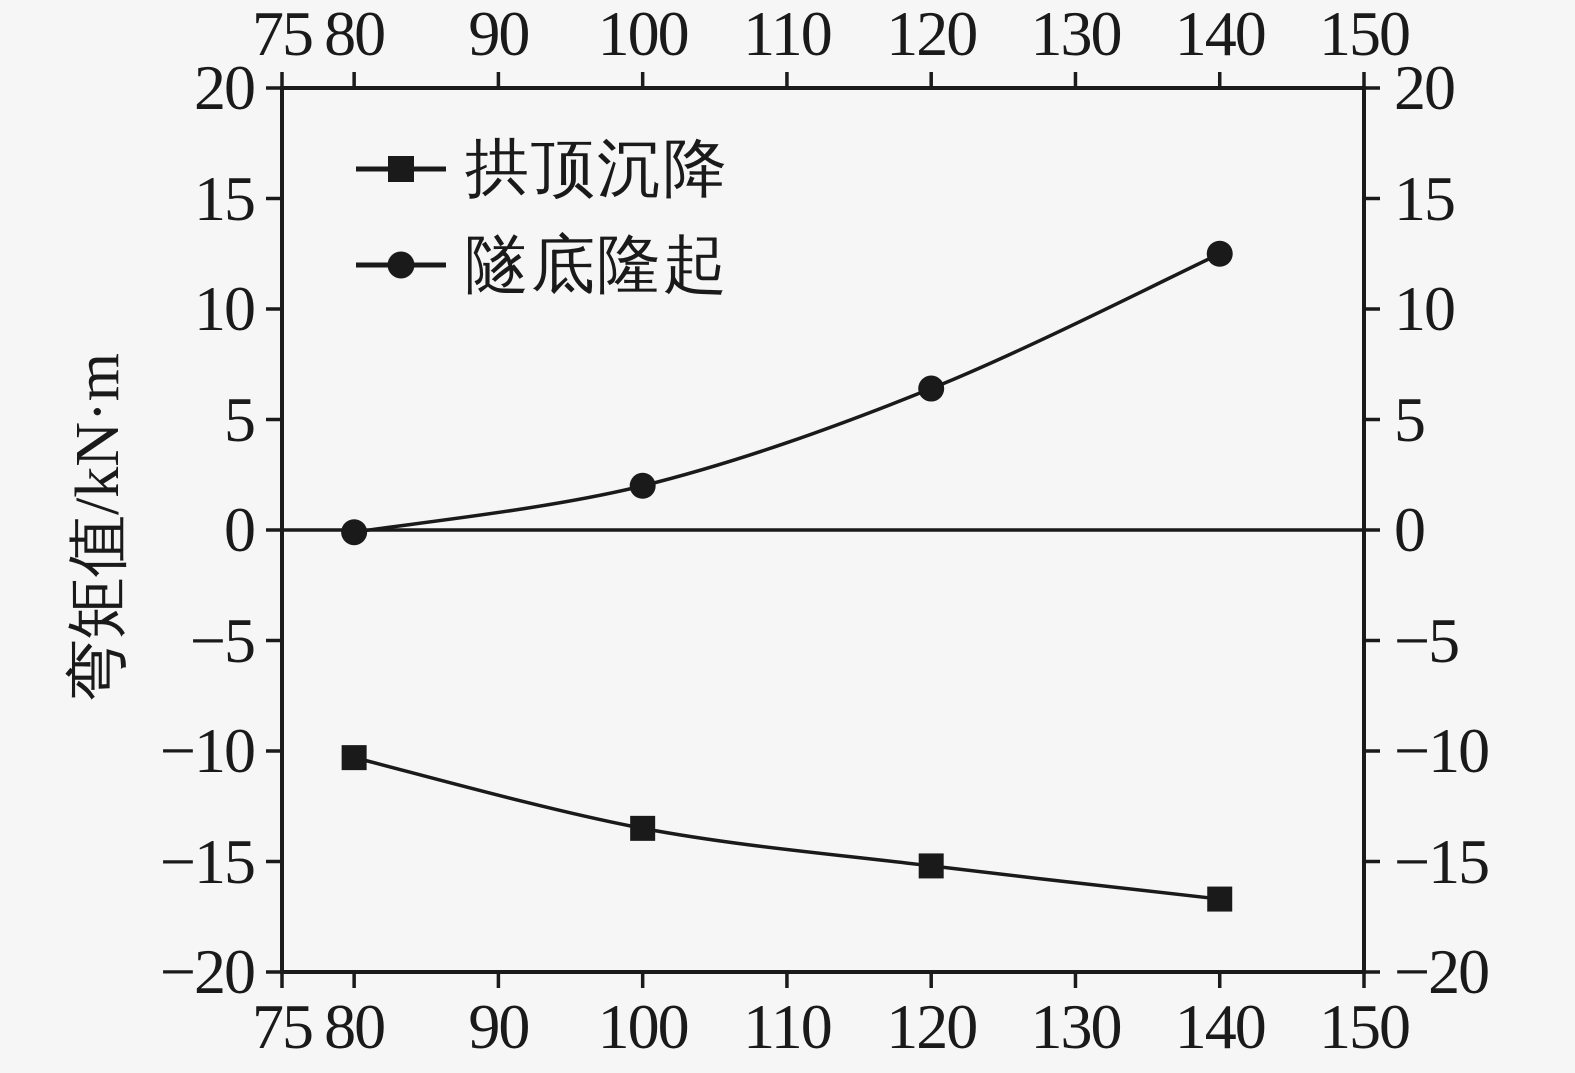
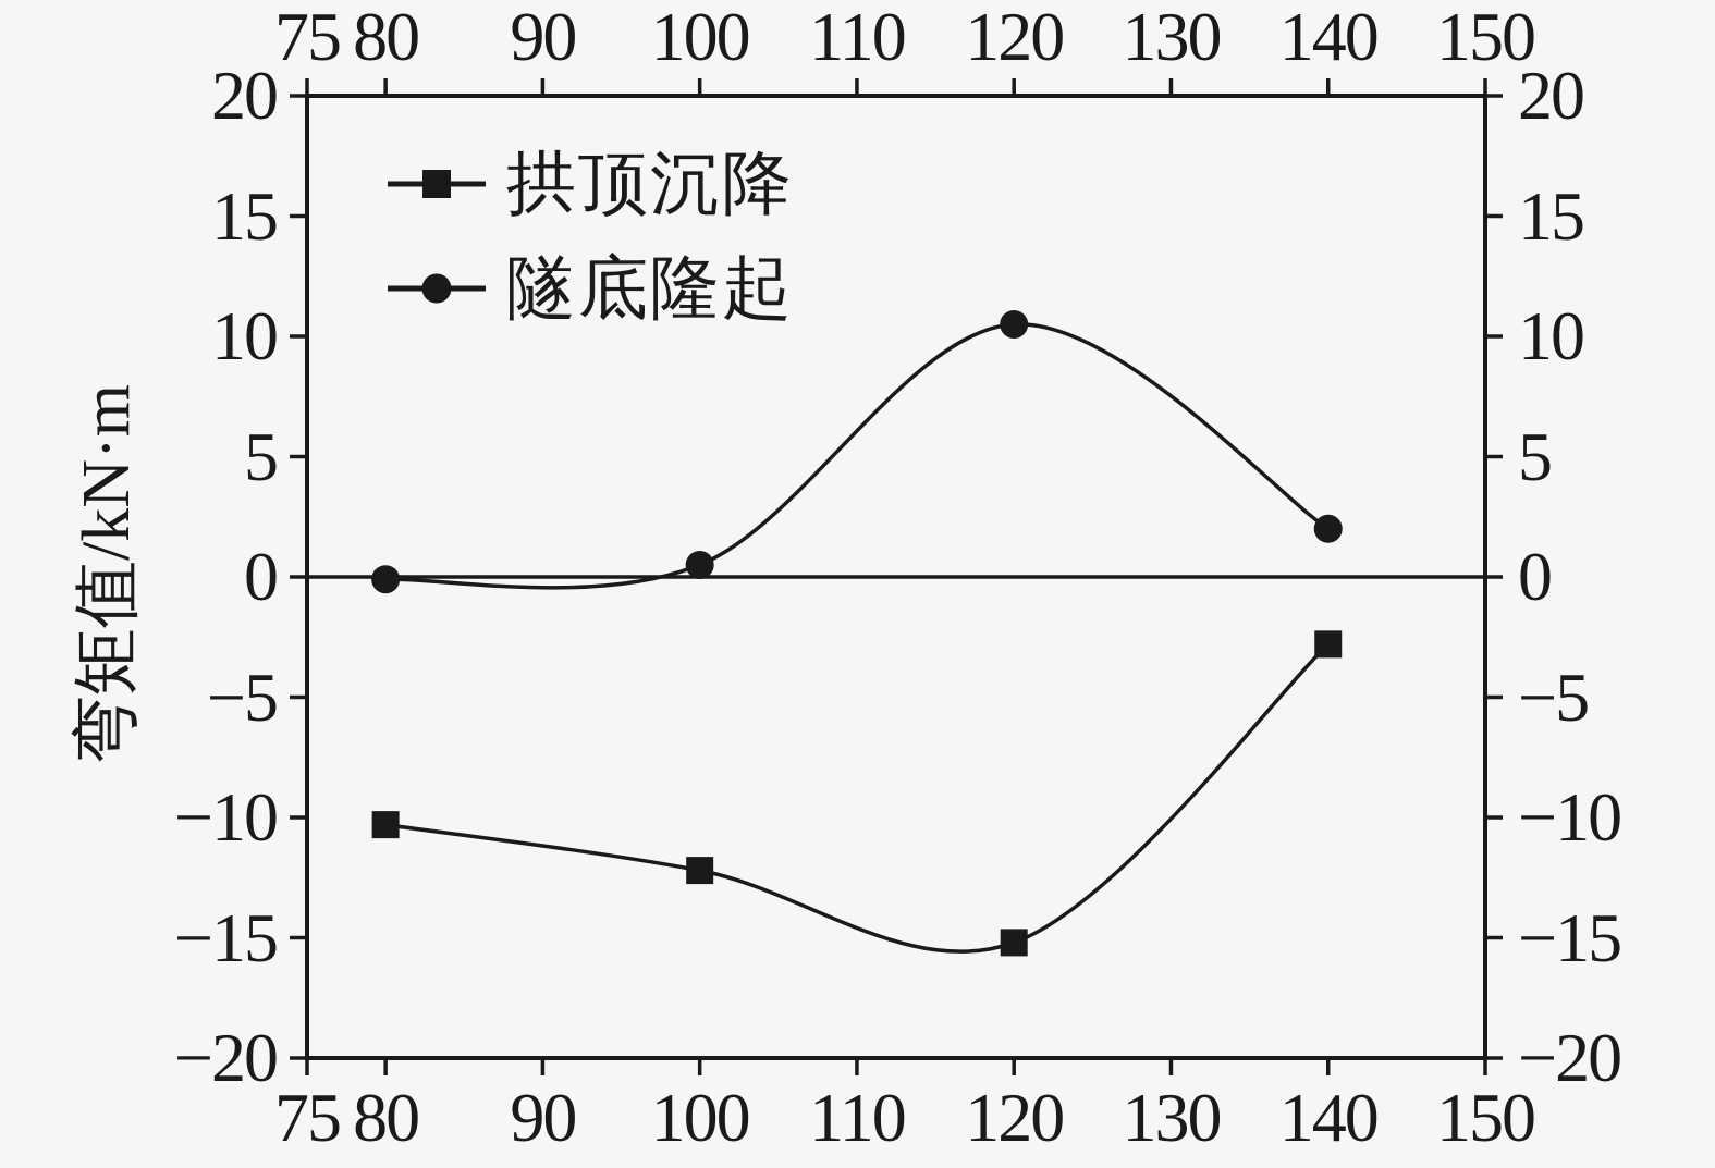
拱顶沉降/100: -13.5 -> -12.2
隧底隆起/100: 2.0 -> 0.5
隧底隆起/120: 6.4 -> 10.5
拱顶沉降/140: -16.7 -> -2.8
隧底隆起/140: 12.5 -> 2.0
